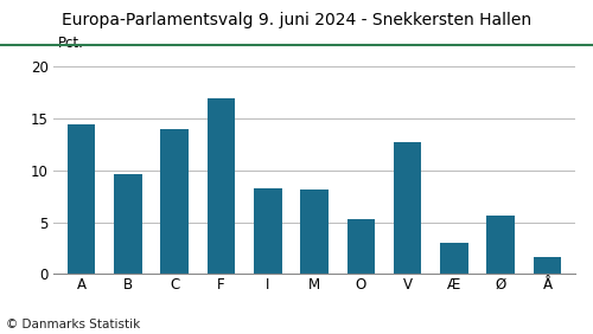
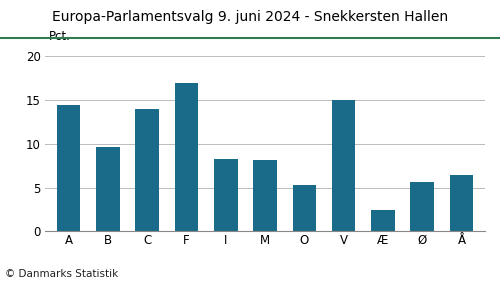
V: 12.7 -> 15.0
Æ: 3.0 -> 2.4
Å: 1.6 -> 6.4
